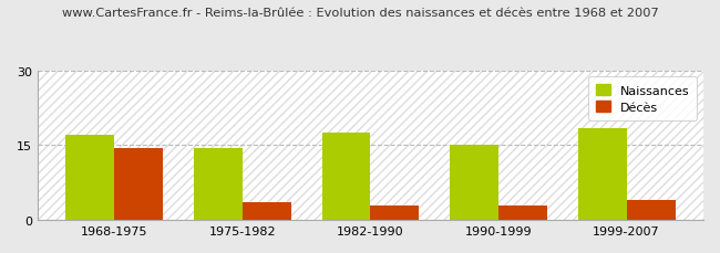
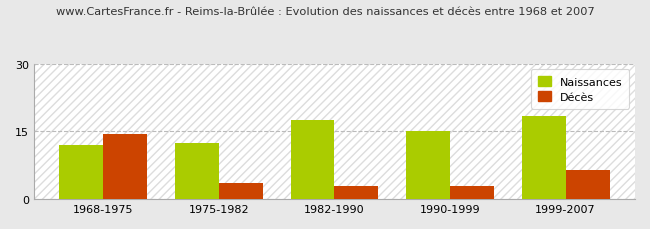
Naissances/1968-1975: 17.0 -> 12.0
Naissances/1975-1982: 14.5 -> 12.5
Décès/1999-2007: 4.0 -> 6.5
